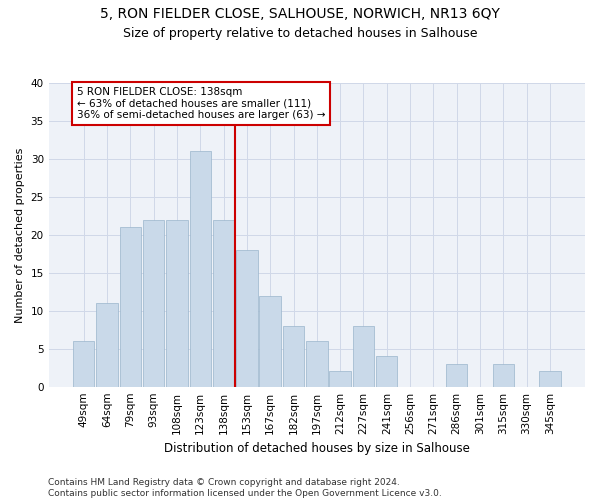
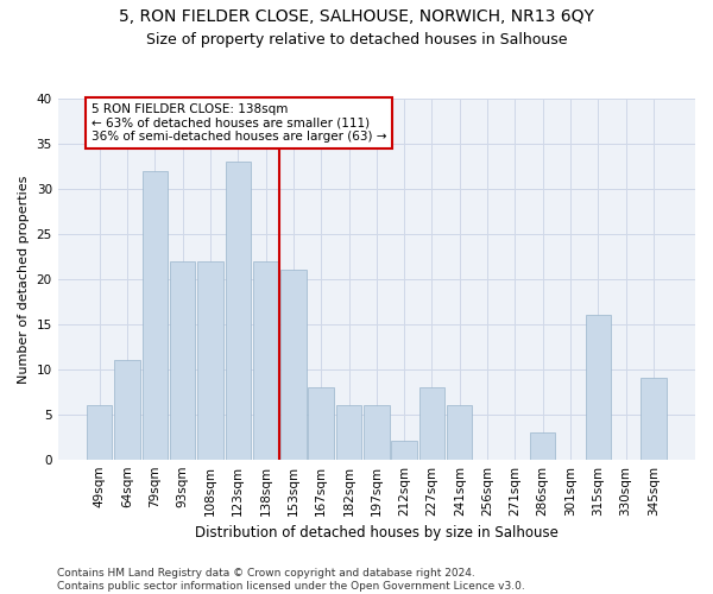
79sqm: 21 -> 32
123sqm: 31 -> 33
153sqm: 18 -> 21
167sqm: 12 -> 8
182sqm: 8 -> 6
241sqm: 4 -> 6
315sqm: 3 -> 16
345sqm: 2 -> 9
